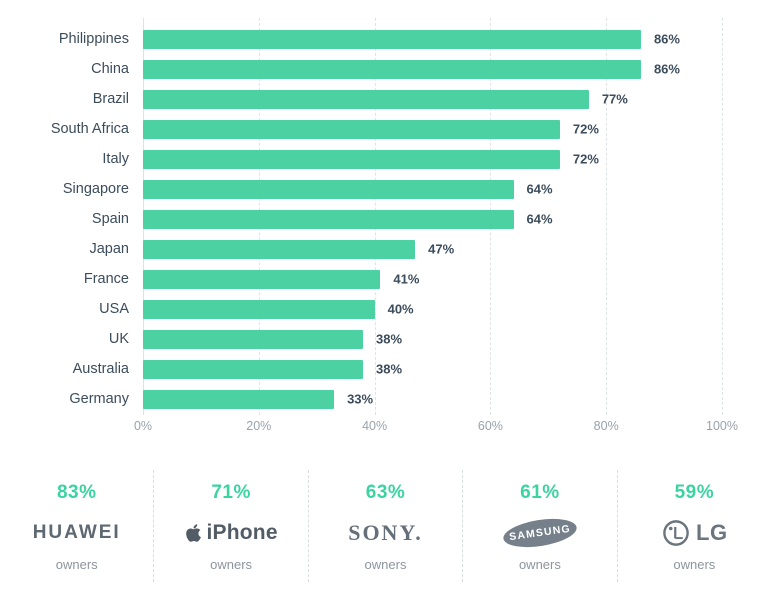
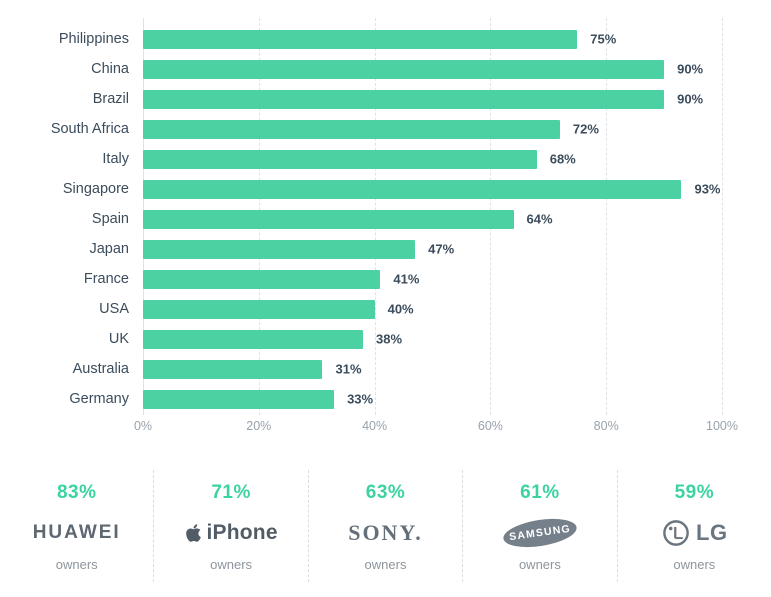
Philippines: 86% -> 75%
China: 86% -> 90%
Brazil: 77% -> 90%
Italy: 72% -> 68%
Singapore: 64% -> 93%
Australia: 38% -> 31%
